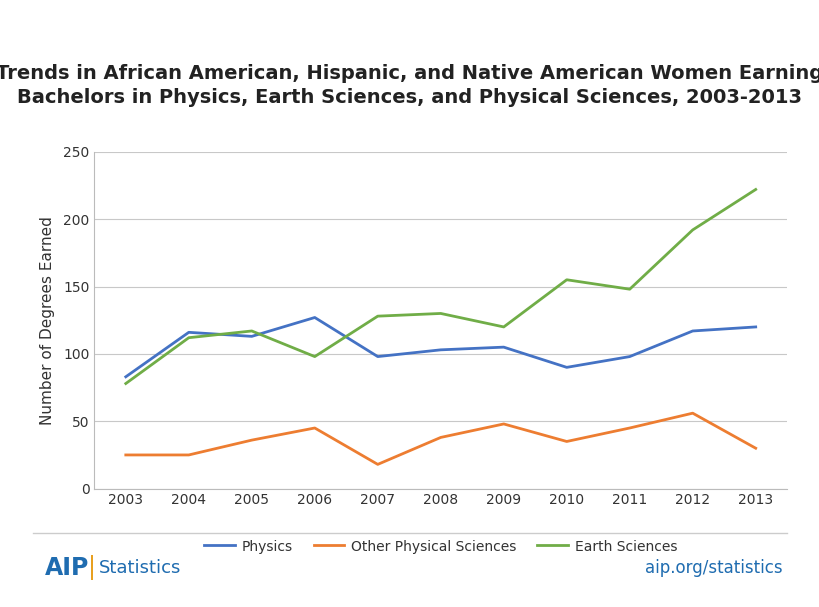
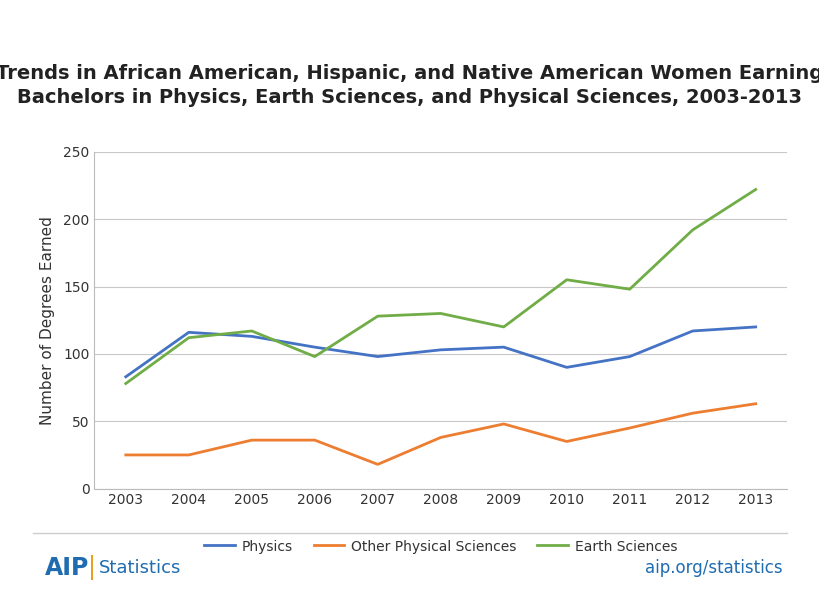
Physics/2006: 127 -> 105
Other Physical Sciences/2006: 45 -> 36
Other Physical Sciences/2013: 30 -> 63
